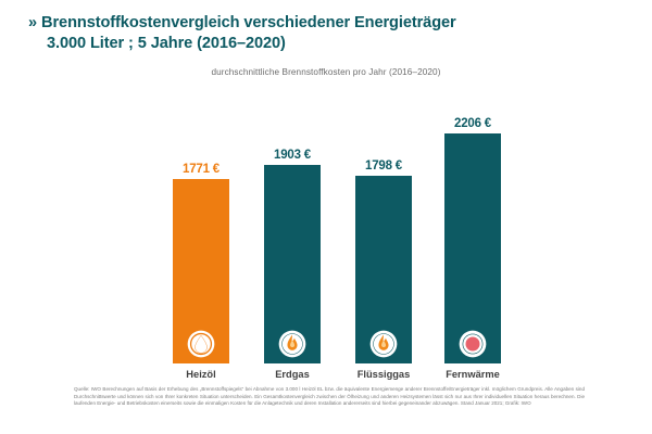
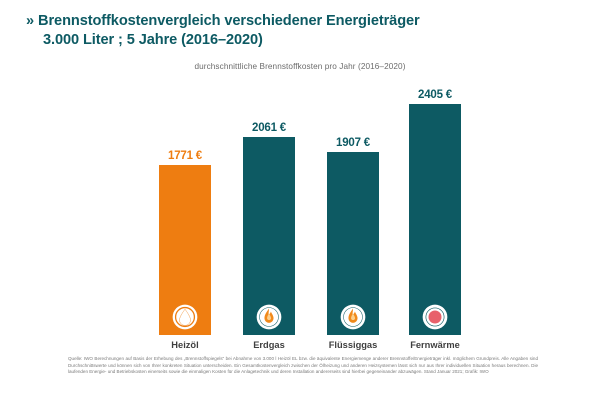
Erdgas: 1903 -> 2061
Flüssiggas: 1798 -> 1907
Fernwärme: 2206 -> 2405
